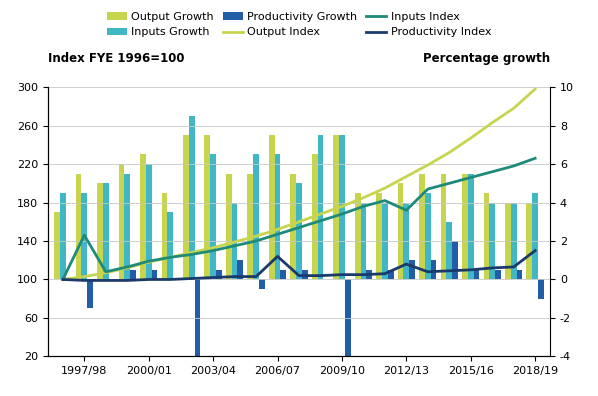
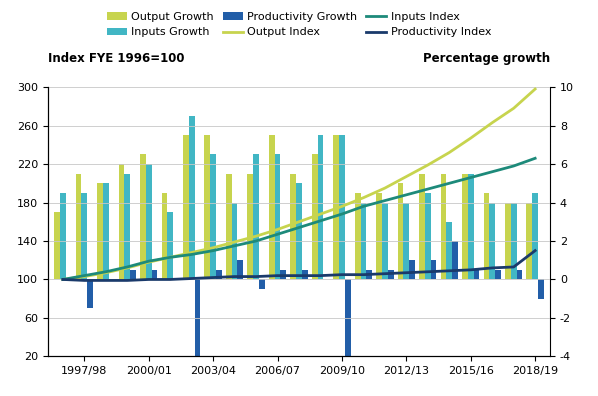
Inputs Index/1997/98: 146 -> 104
Productivity Index/2006/07: 124 -> 104
Inputs Index/2012/13: 172 -> 188
Productivity Index/2012/13: 116 -> 107
